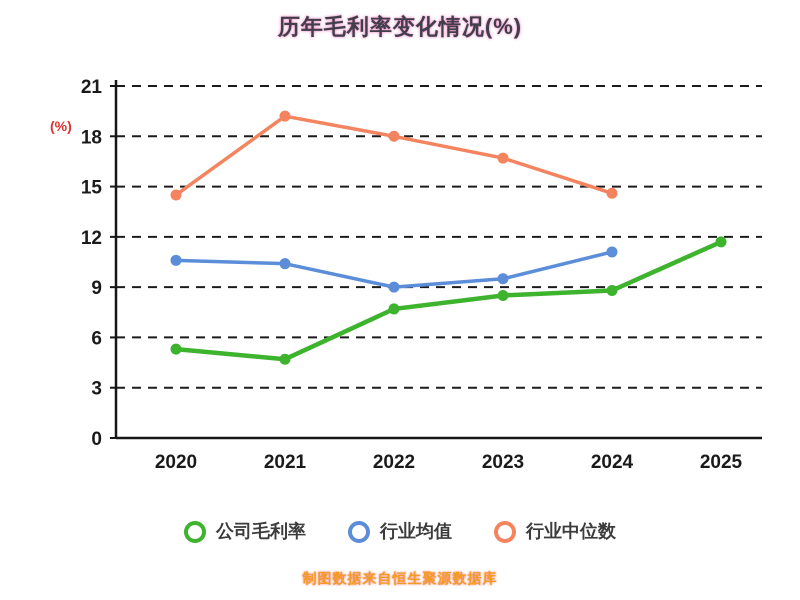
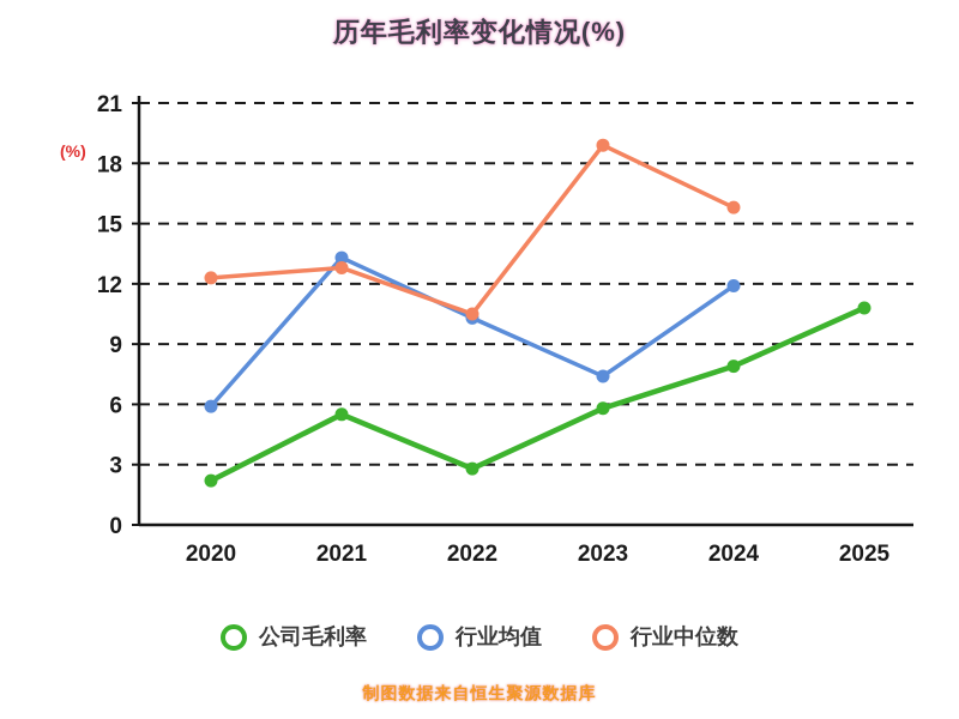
公司毛利率/2020: 5.3 -> 2.2
行业均值/2020: 10.6 -> 5.9
行业中位数/2020: 14.5 -> 12.3
公司毛利率/2021: 4.7 -> 5.5
行业均值/2021: 10.4 -> 13.3
行业中位数/2021: 19.2 -> 12.8
公司毛利率/2022: 7.7 -> 2.8
行业均值/2022: 9.0 -> 10.3
行业中位数/2022: 18.0 -> 10.5
公司毛利率/2023: 8.5 -> 5.8
行业均值/2023: 9.5 -> 7.4
行业中位数/2023: 16.7 -> 18.9
公司毛利率/2024: 8.8 -> 7.9
行业均值/2024: 11.1 -> 11.9
行业中位数/2024: 14.6 -> 15.8
公司毛利率/2025: 11.7 -> 10.8
